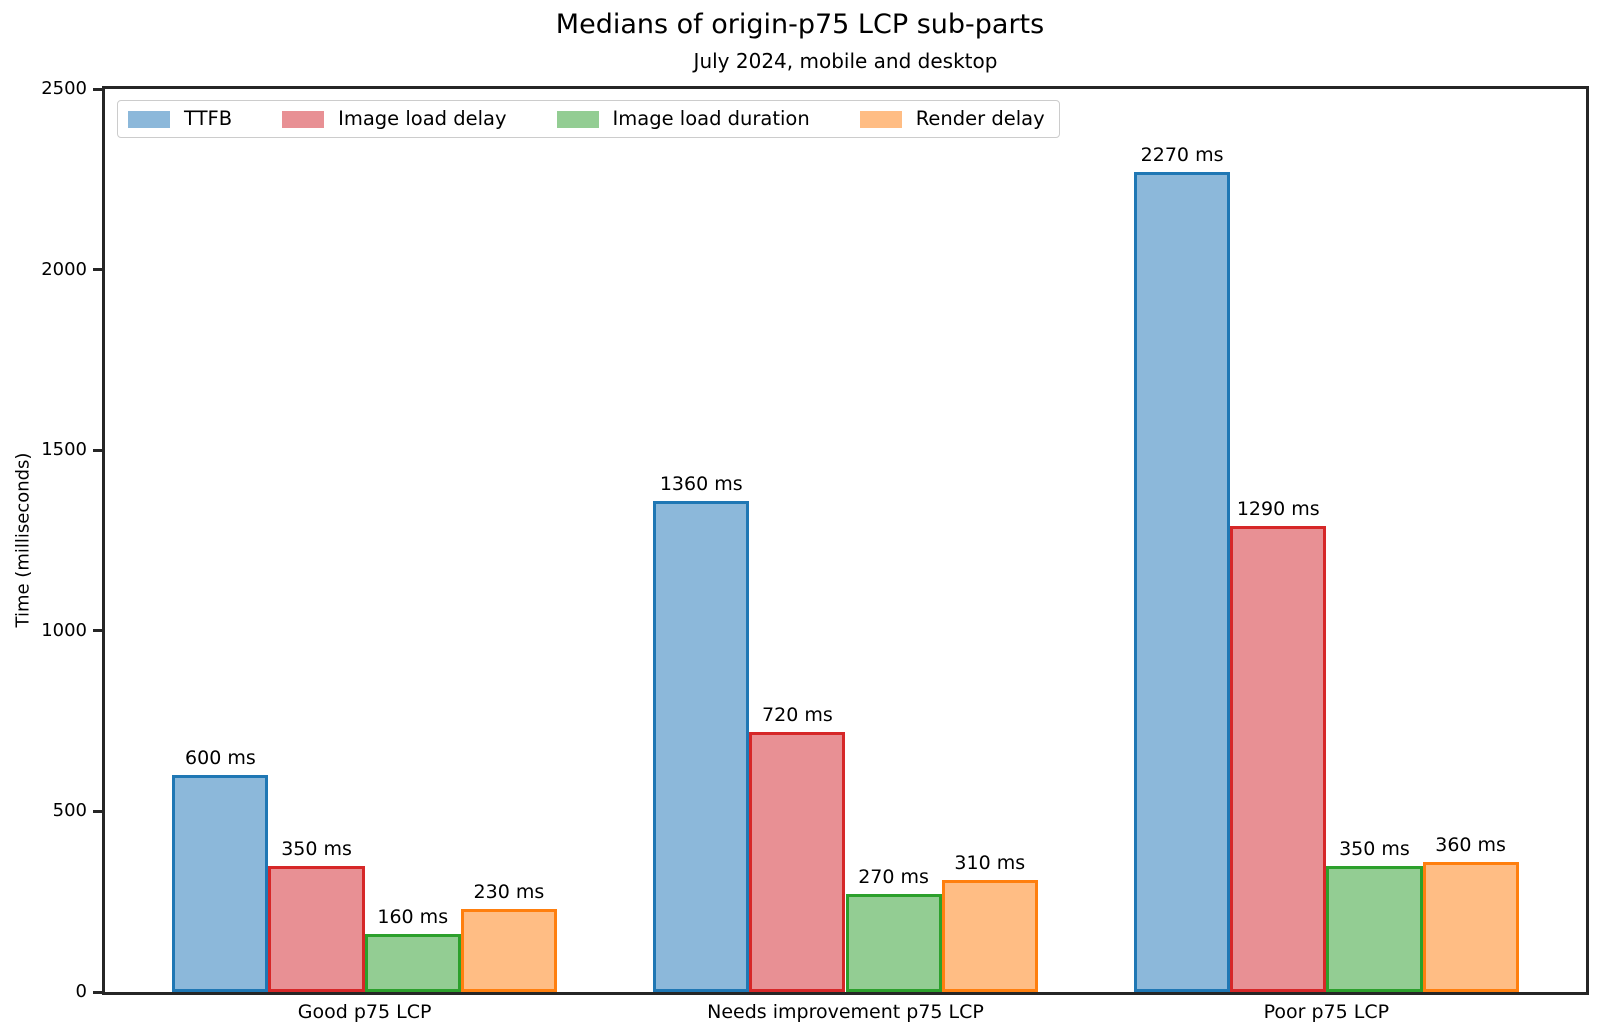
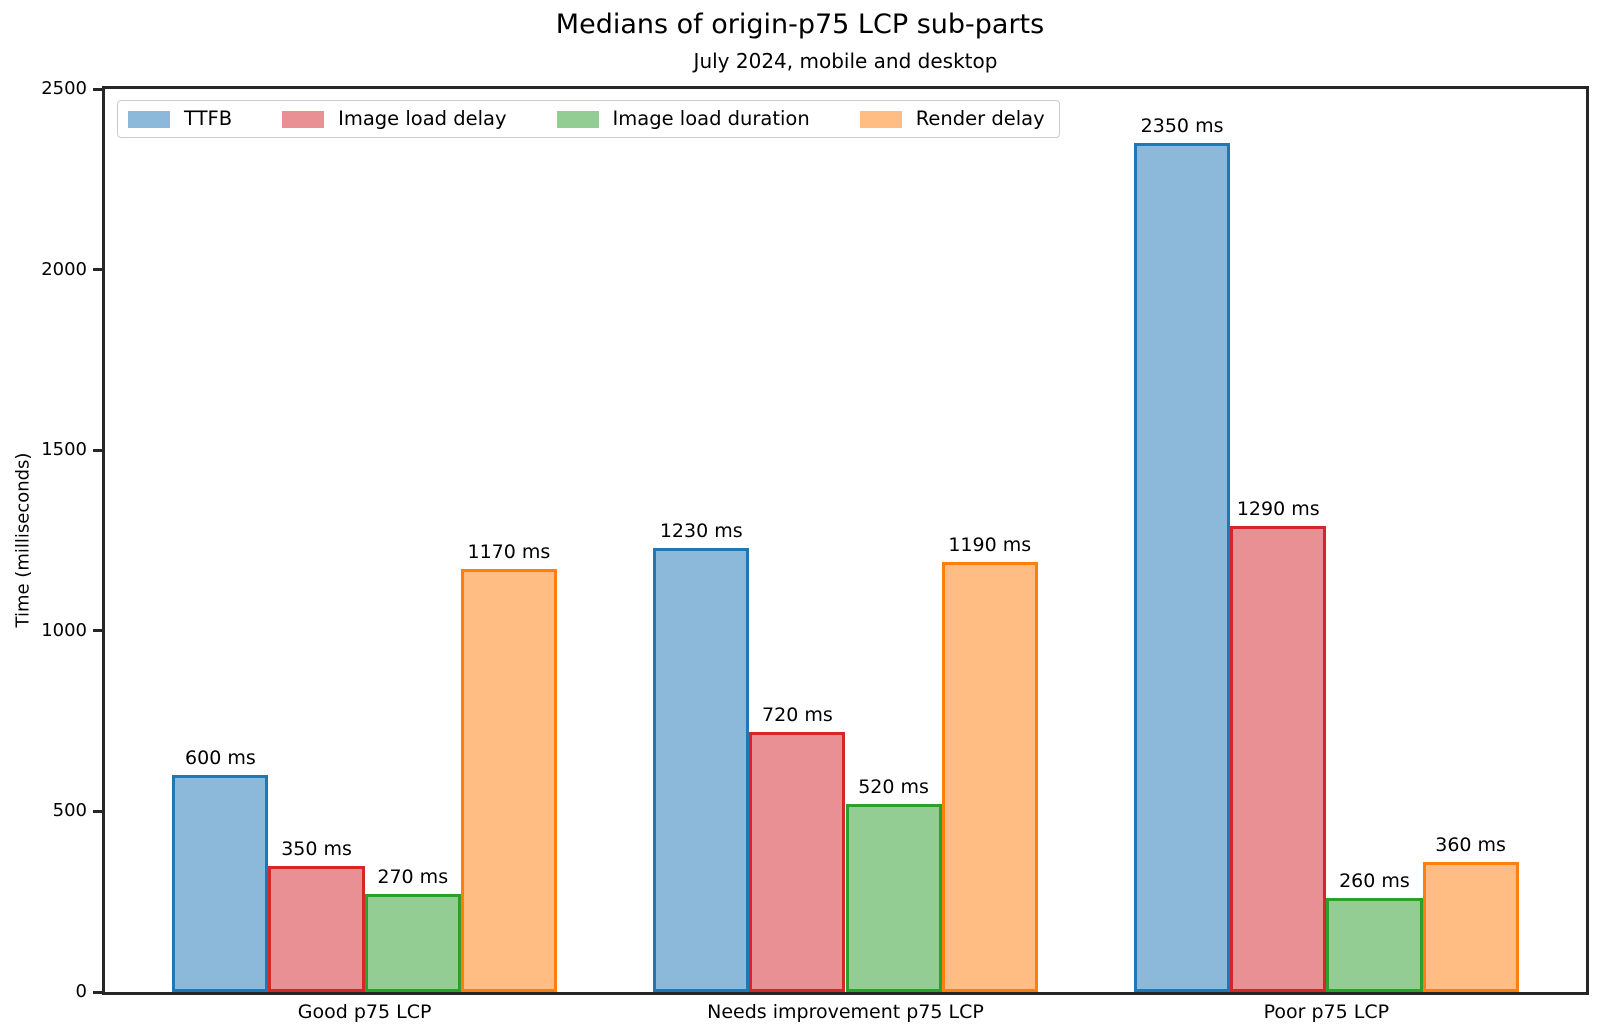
Image load duration/Good p75 LCP: 160 -> 270
Render delay/Good p75 LCP: 230 -> 1170
TTFB/Needs improvement p75 LCP: 1360 -> 1230
Image load duration/Needs improvement p75 LCP: 270 -> 520
Render delay/Needs improvement p75 LCP: 310 -> 1190
TTFB/Poor p75 LCP: 2270 -> 2350
Image load duration/Poor p75 LCP: 350 -> 260
